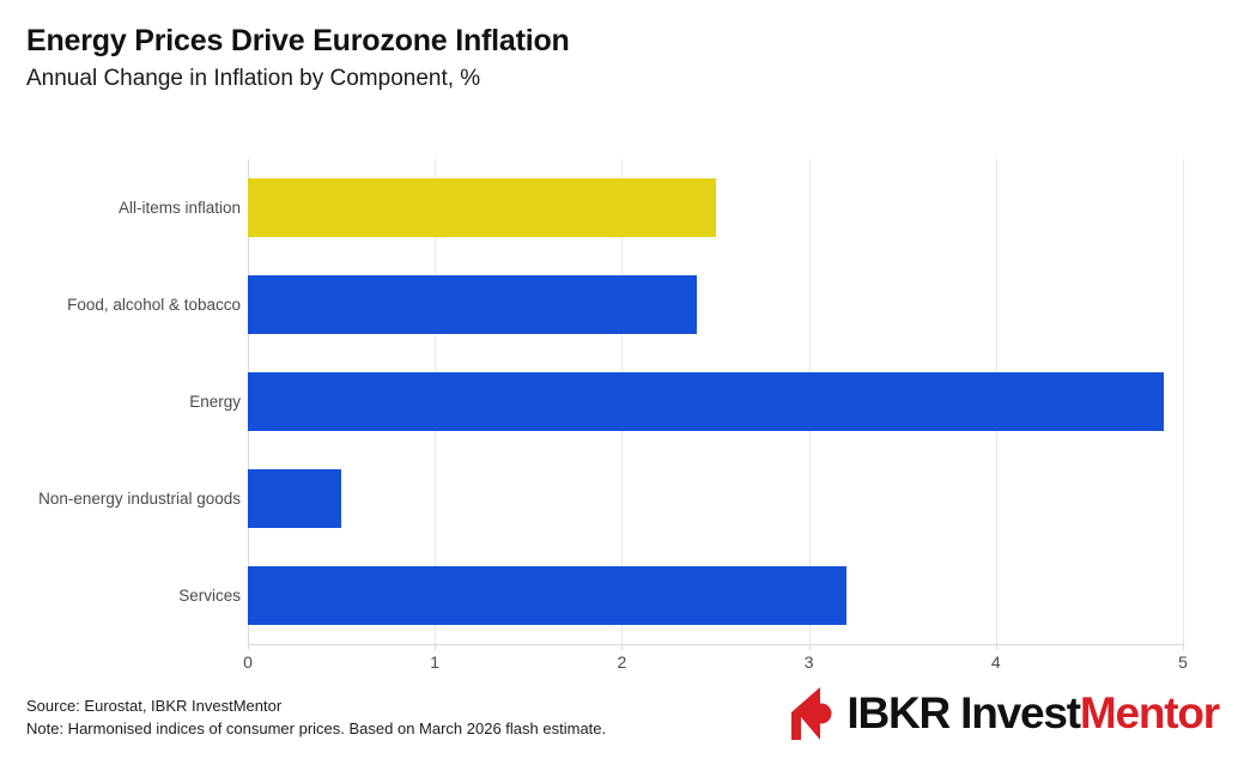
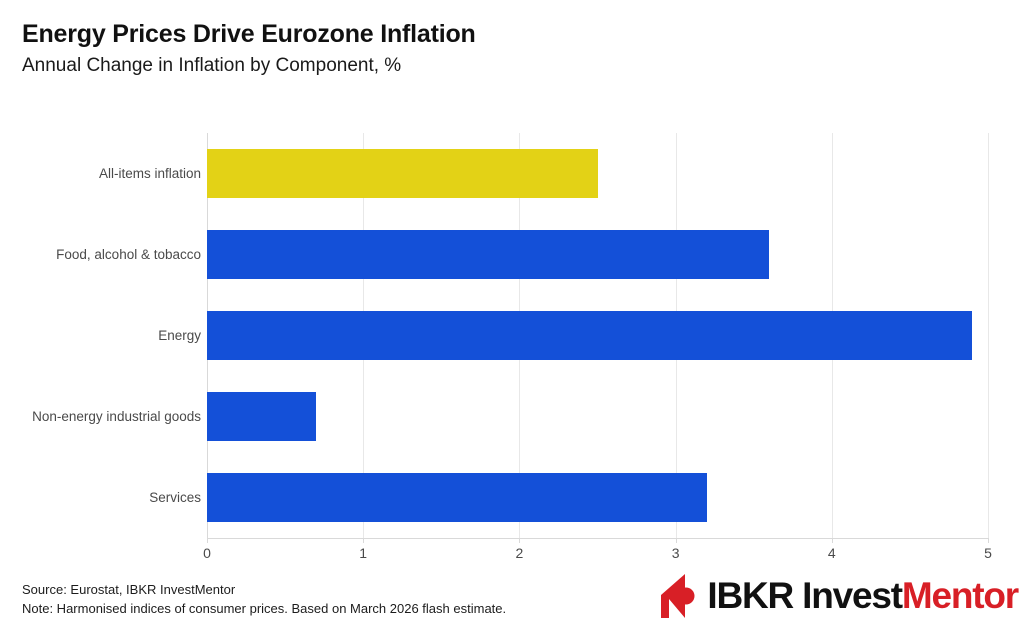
Food, alcohol & tobacco: 2.4 -> 3.6
Non-energy industrial goods: 0.5 -> 0.7
